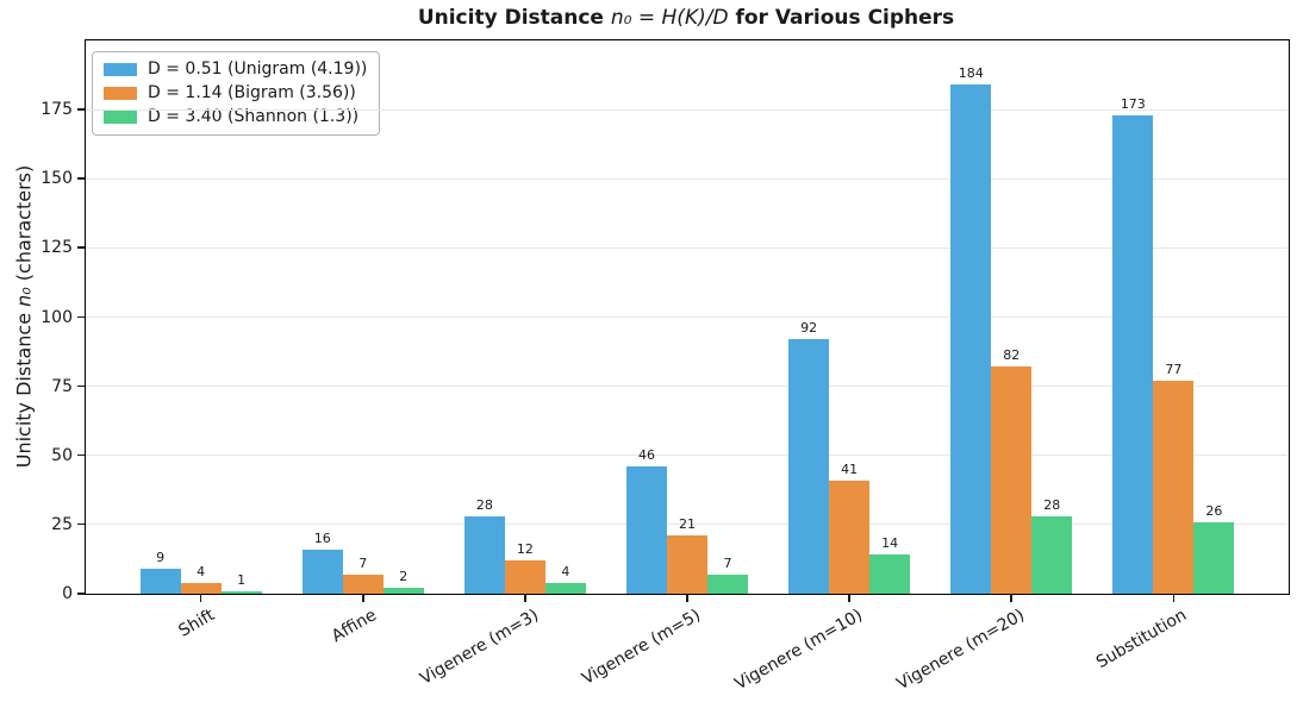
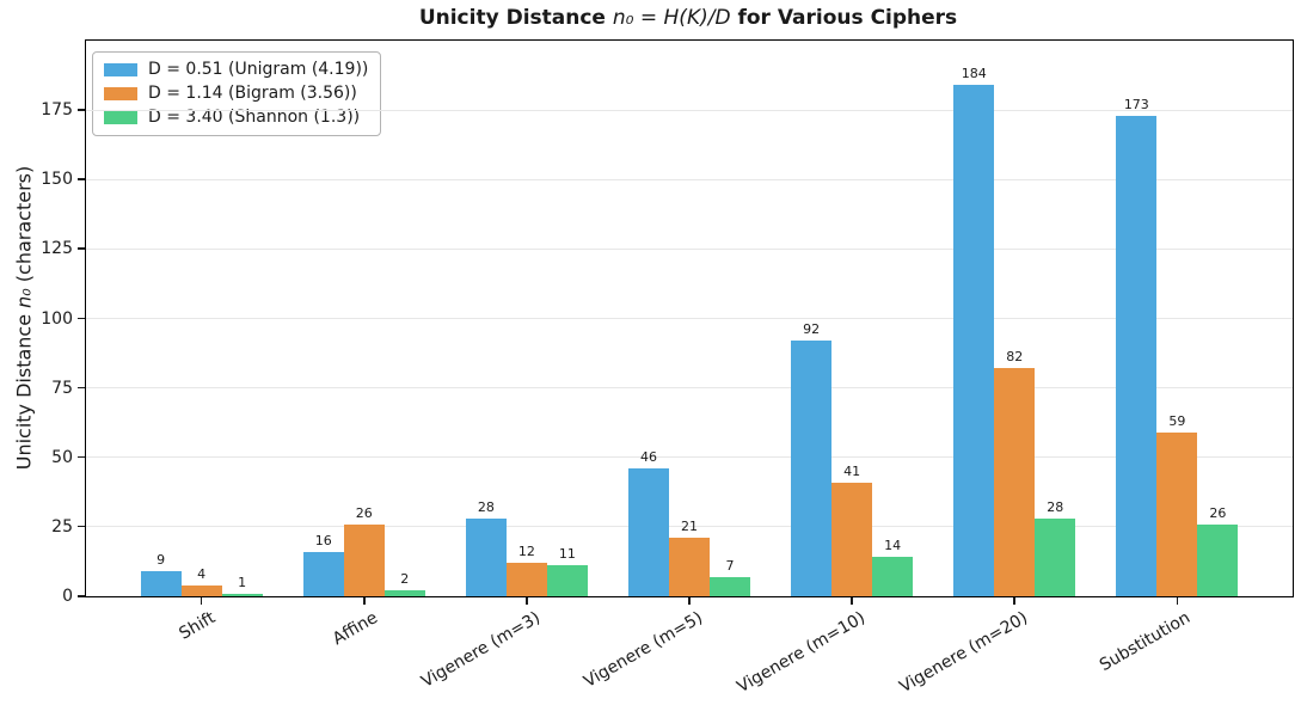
D = 1.14 (Bigram (3.56))/Affine: 7 -> 26
D = 3.40 (Shannon (1.3))/Vigenere (m=3): 4 -> 11
D = 1.14 (Bigram (3.56))/Substitution: 77 -> 59
